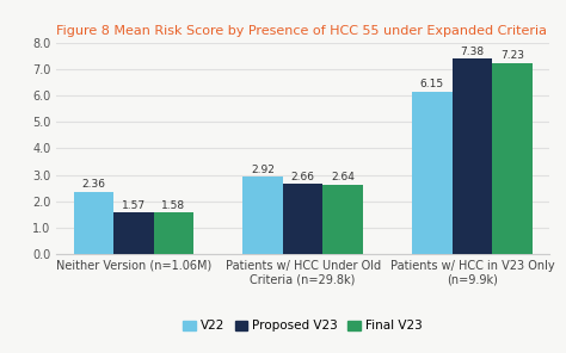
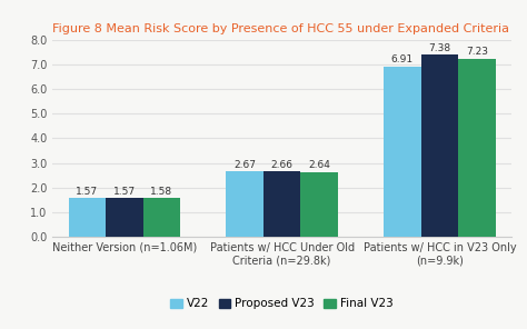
V22/Neither Version (n=1.06M): 2.36 -> 1.57
V22/Patients w/ HCC Under Old Criteria (n=29.8k): 2.92 -> 2.67
V22/Patients w/ HCC in V23 Only (n=9.9k): 6.15 -> 6.91
